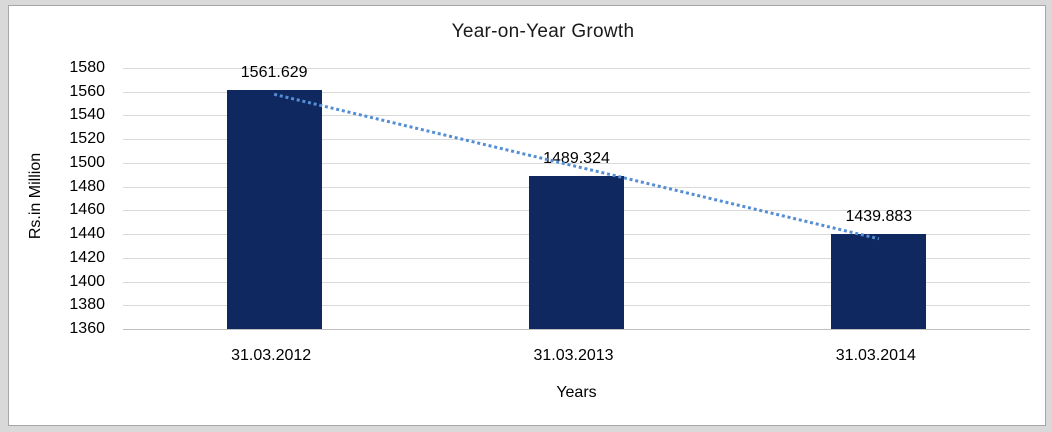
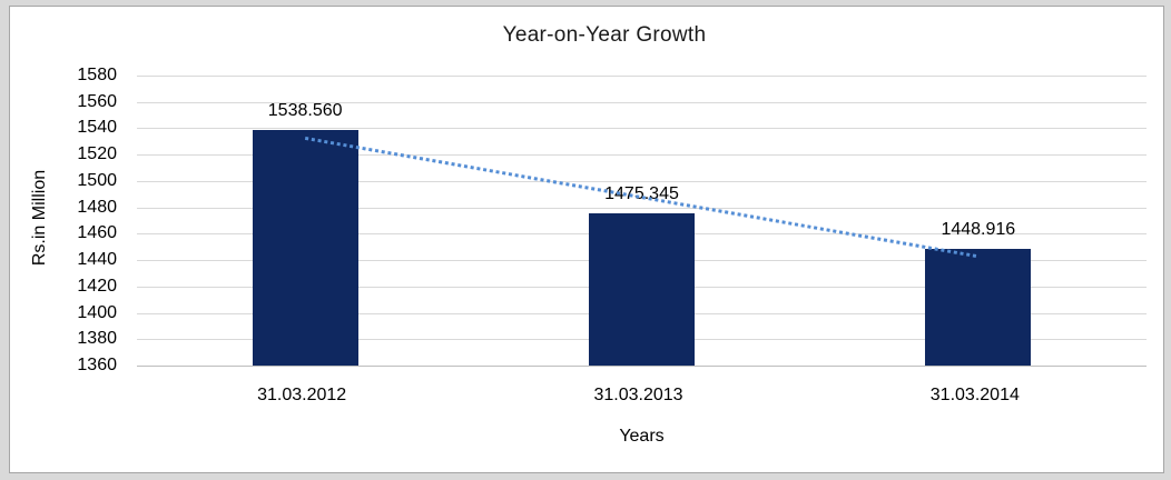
31.03.2012: 1561.629 -> 1538.560
31.03.2013: 1489.324 -> 1475.345
31.03.2014: 1439.883 -> 1448.916
